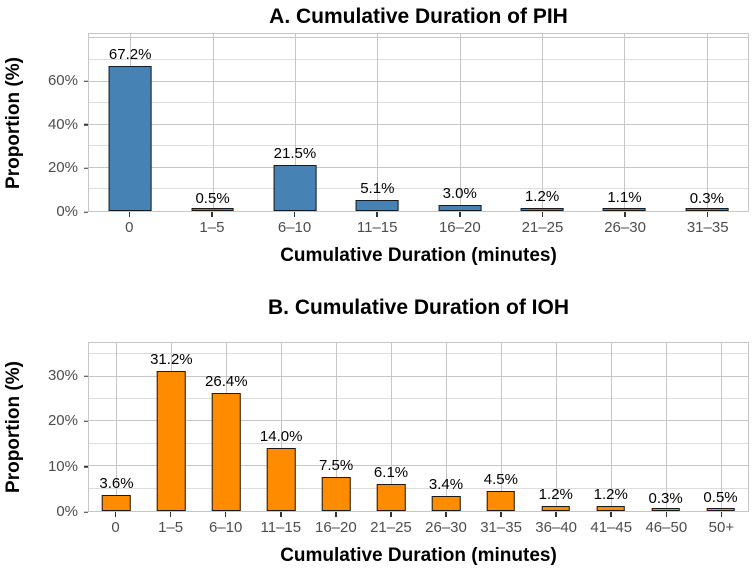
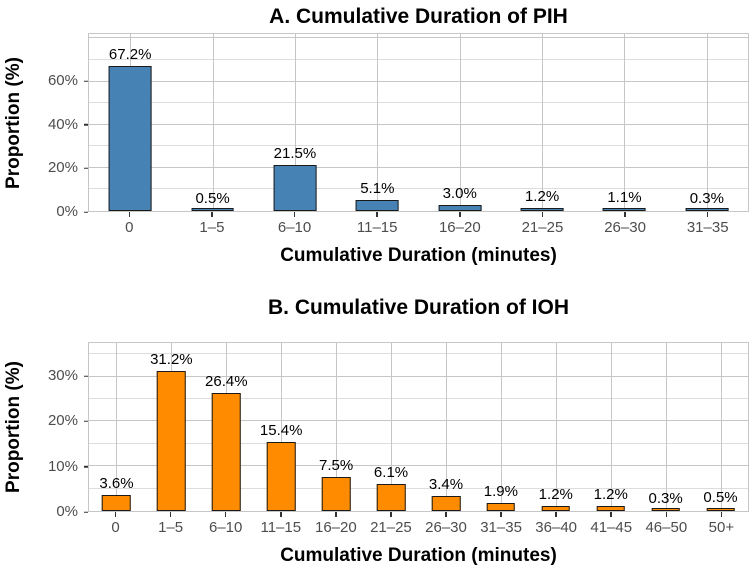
B. Cumulative Duration of IOH/11–15: 14.0% -> 15.4%
B. Cumulative Duration of IOH/31–35: 4.5% -> 1.9%
